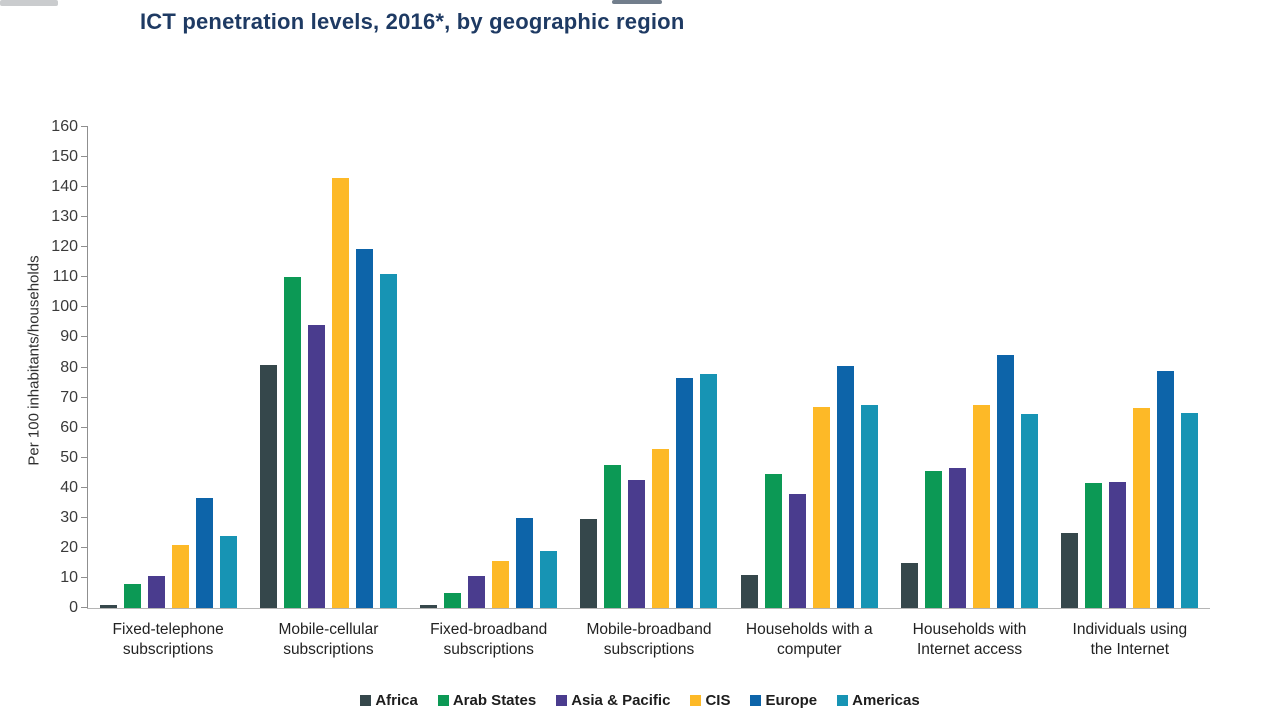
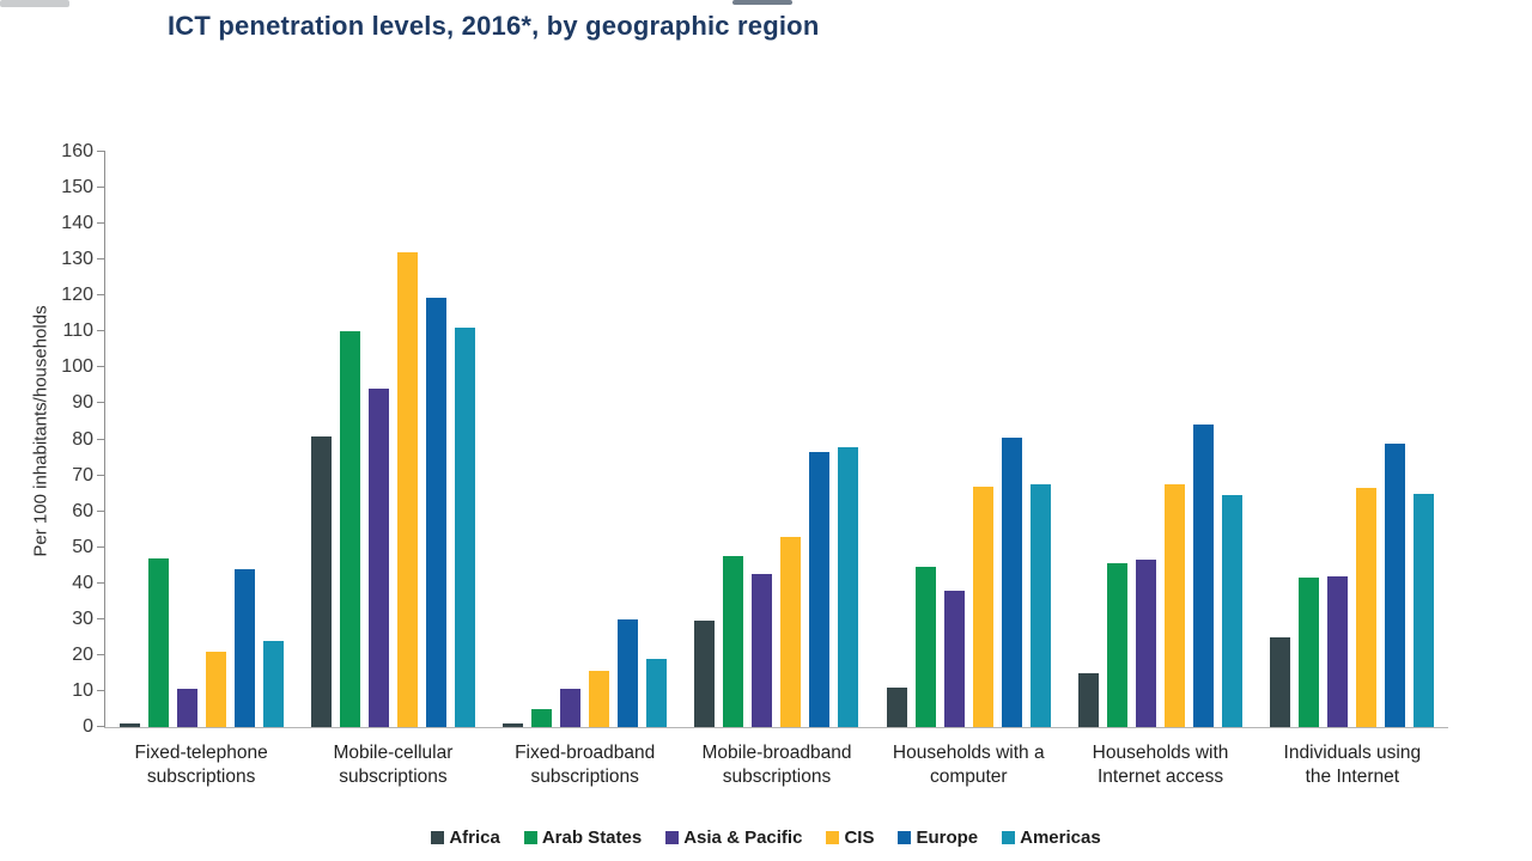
Arab States/Fixed-telephone subscriptions: 8 -> 47
Europe/Fixed-telephone subscriptions: 36 -> 44
CIS/Mobile-cellular subscriptions: 143 -> 132
